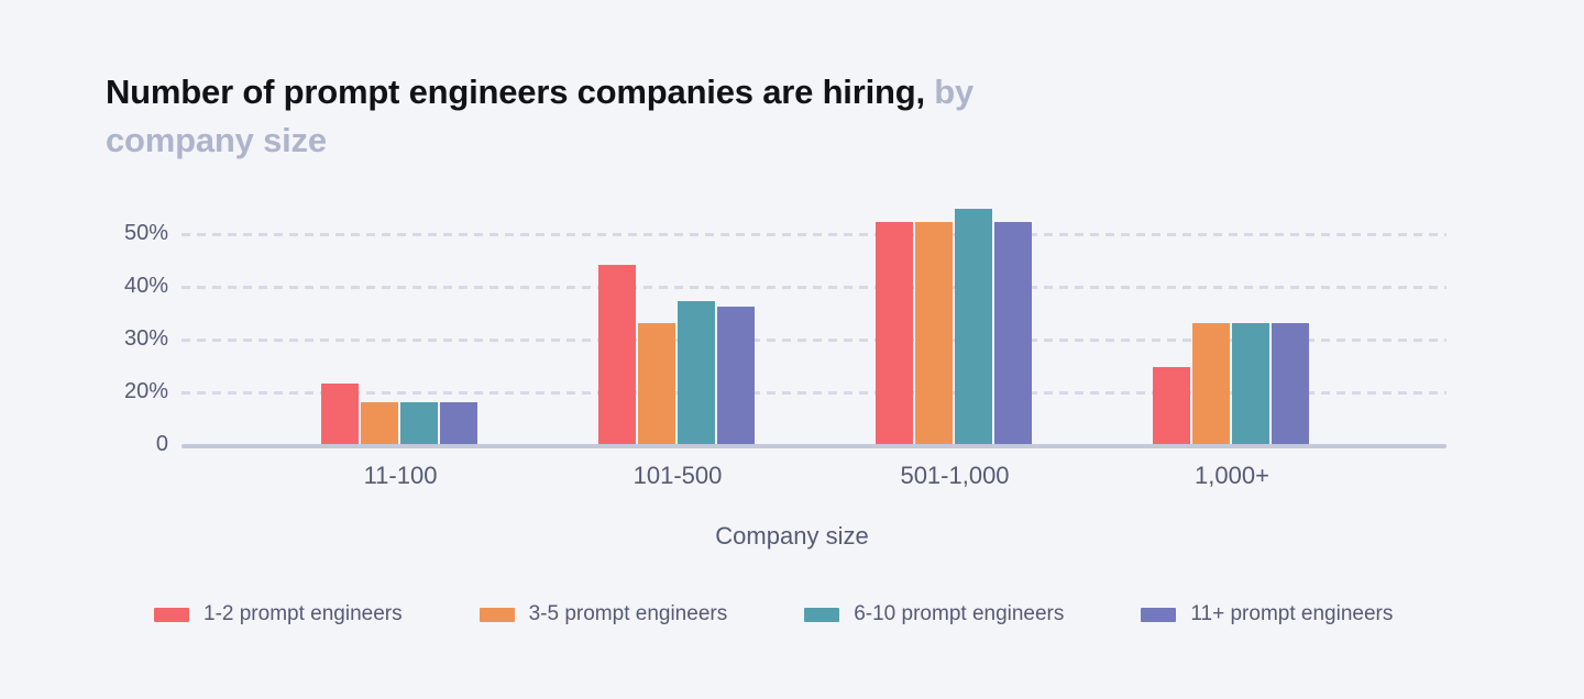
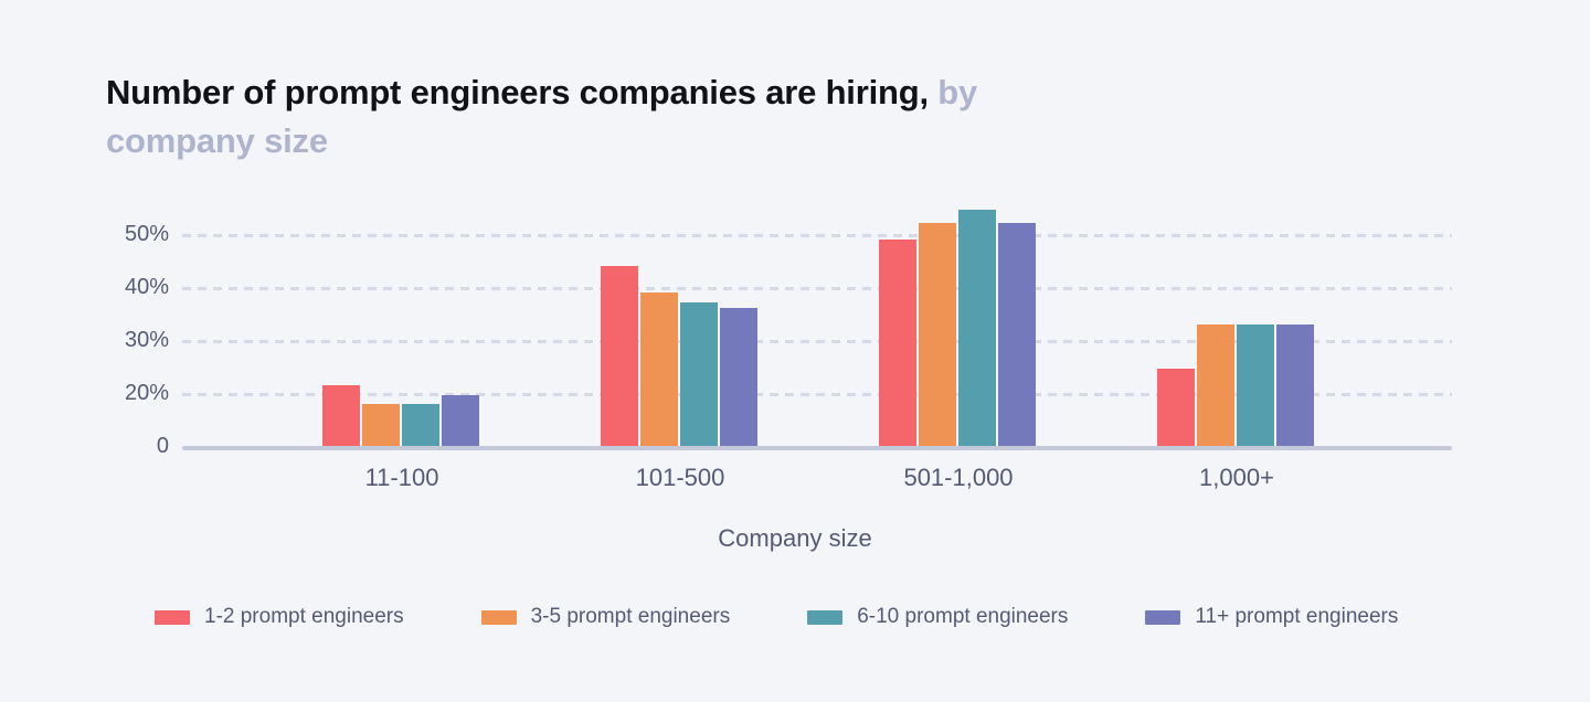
11+ prompt engineers/11-100: 16% -> 19%
3-5 prompt engineers/101-500: 33% -> 39%
1-2 prompt engineers/501-1,000: 52% -> 49%
